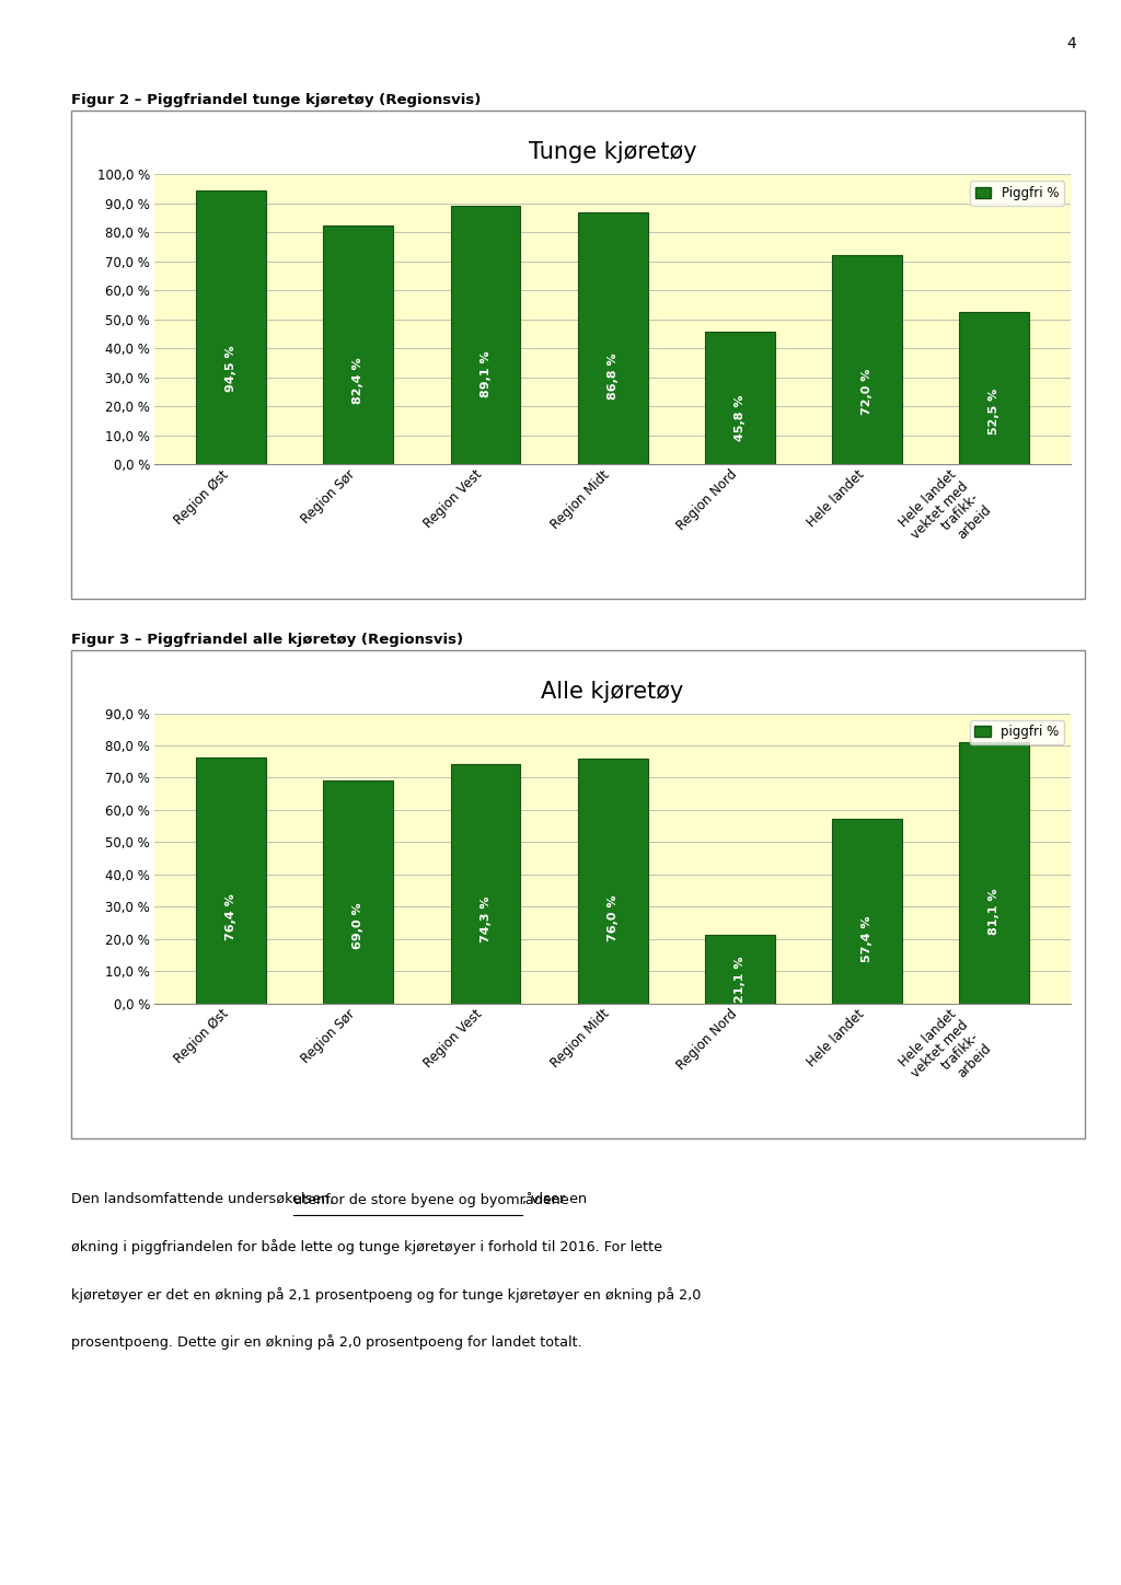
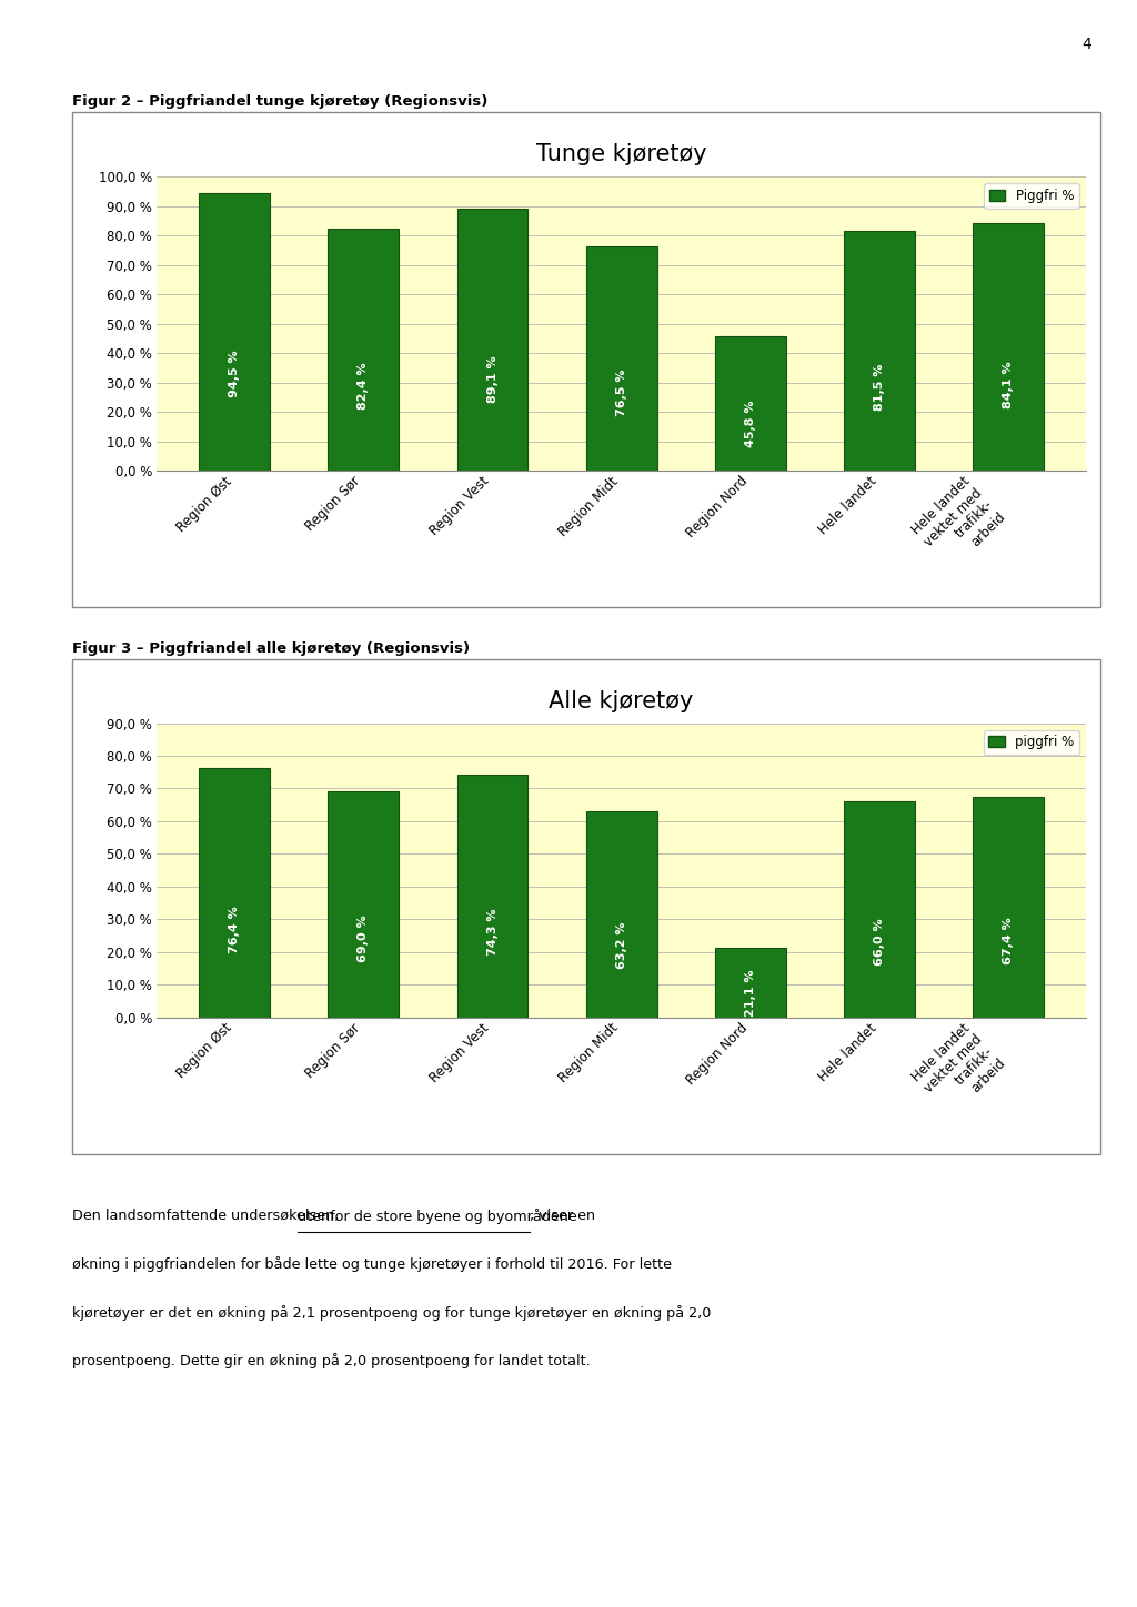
Tunge kjøretøy/Region Midt: 86,8 -> 76,5
Tunge kjøretøy/Hele landet: 72,0 -> 81,5
Tunge kjøretøy/Hele landet vektet med trafikk- arbeid: 52,5 -> 84,1
Alle kjøretøy/Region Midt: 76,0 -> 63,2
Alle kjøretøy/Hele landet: 57,4 -> 66,0
Alle kjøretøy/Hele landet vektet med trafikk- arbeid: 81,1 -> 67,4
